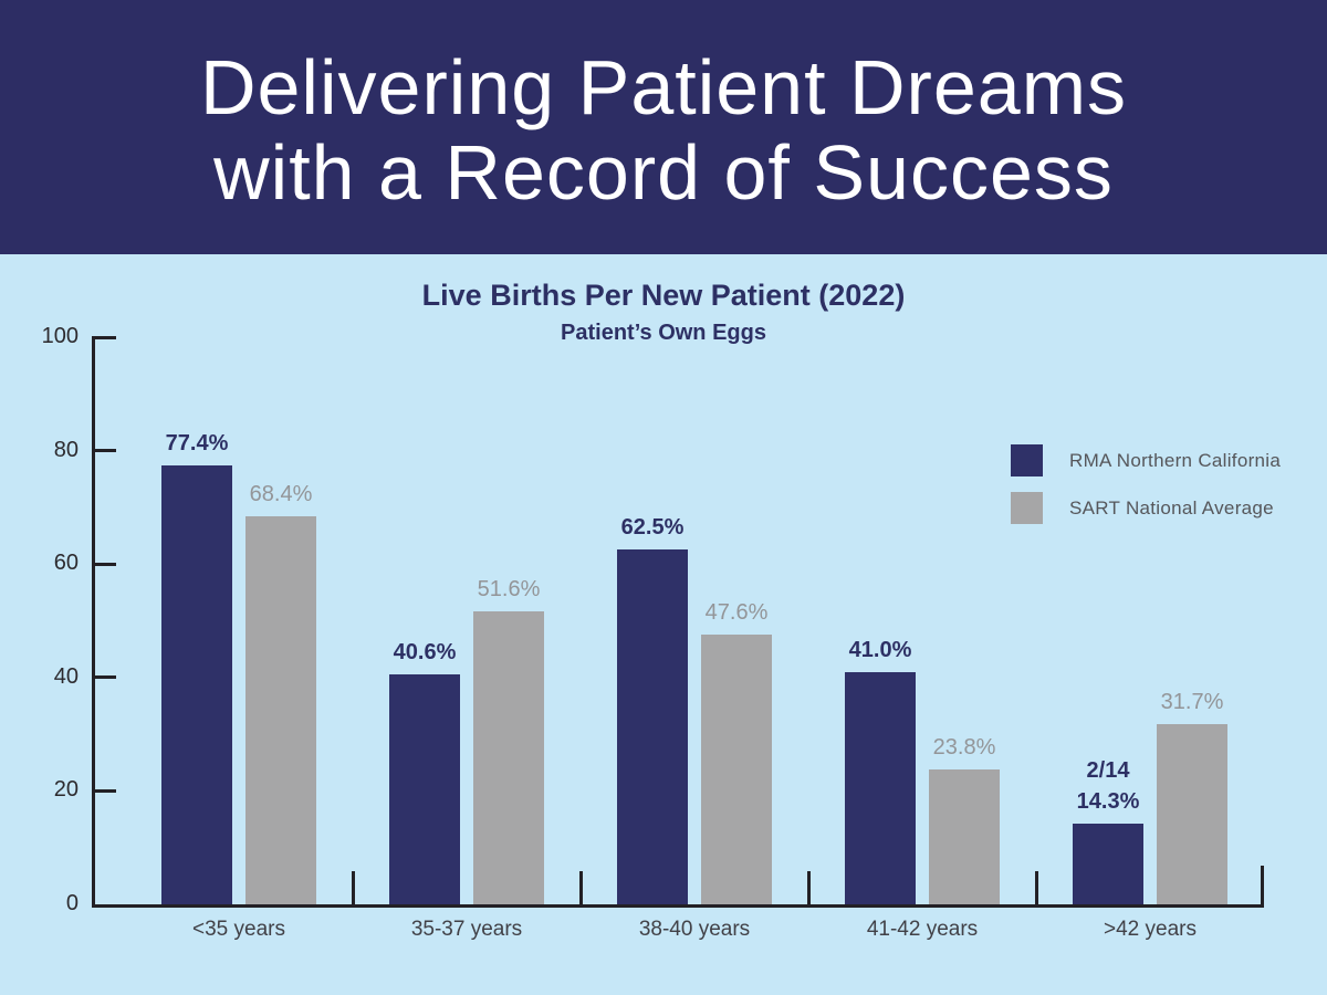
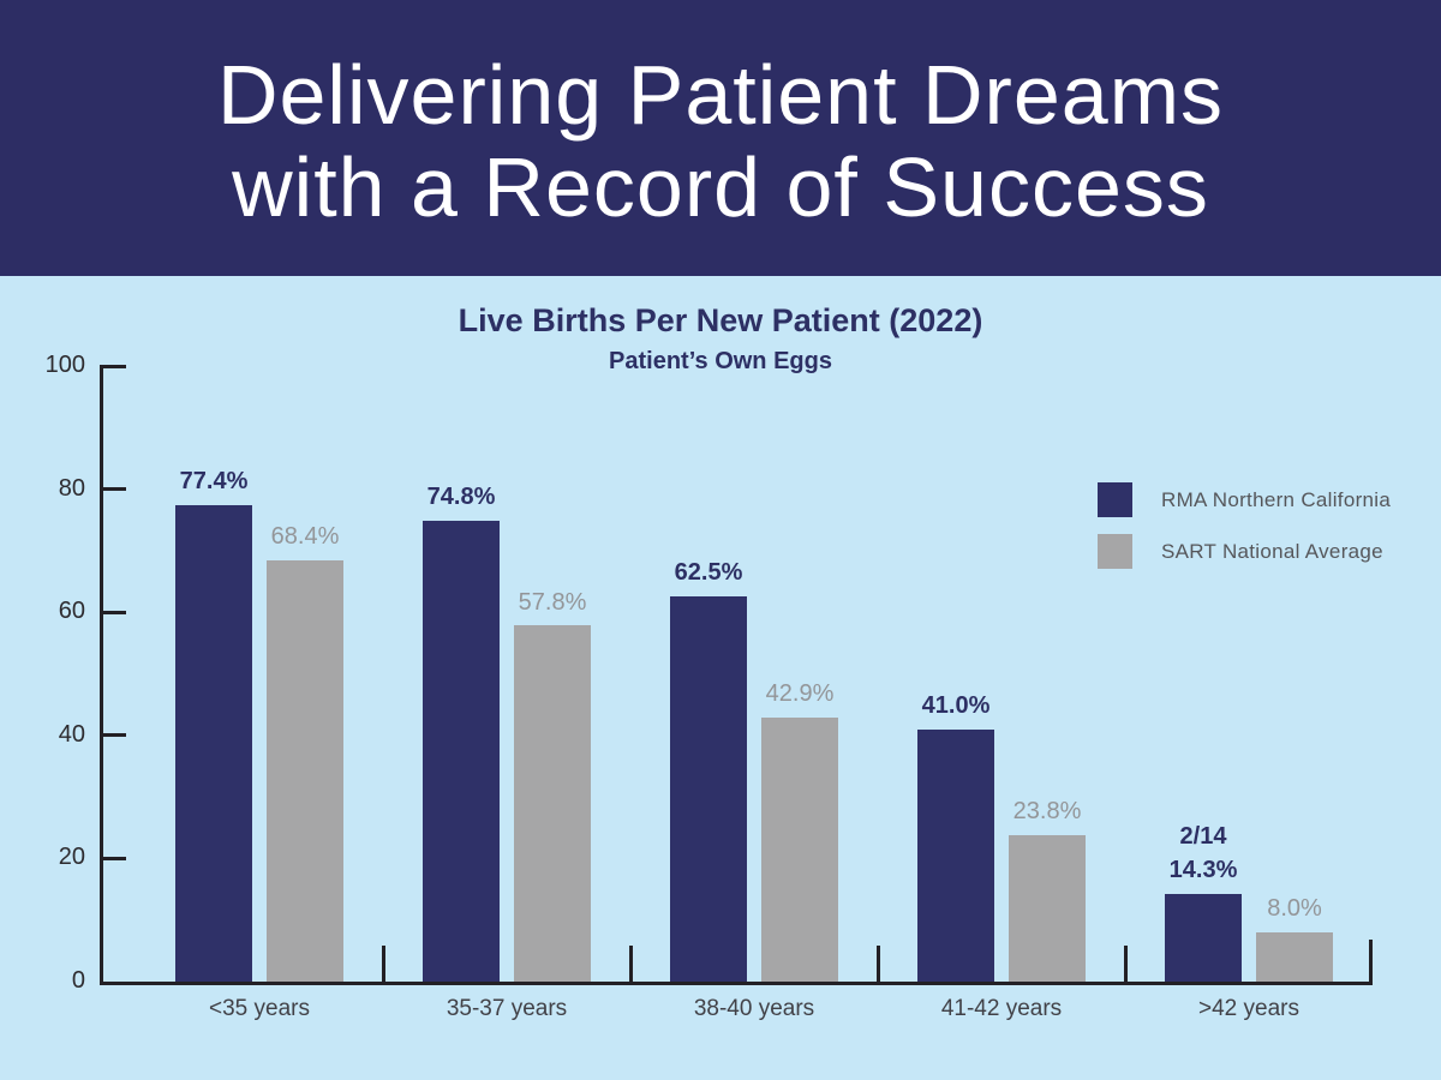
RMA Northern California/35-37 years: 40.6% -> 74.8%
SART National Average/35-37 years: 51.6% -> 57.8%
SART National Average/38-40 years: 47.6% -> 42.9%
SART National Average/>42 years: 31.7% -> 8.0%
